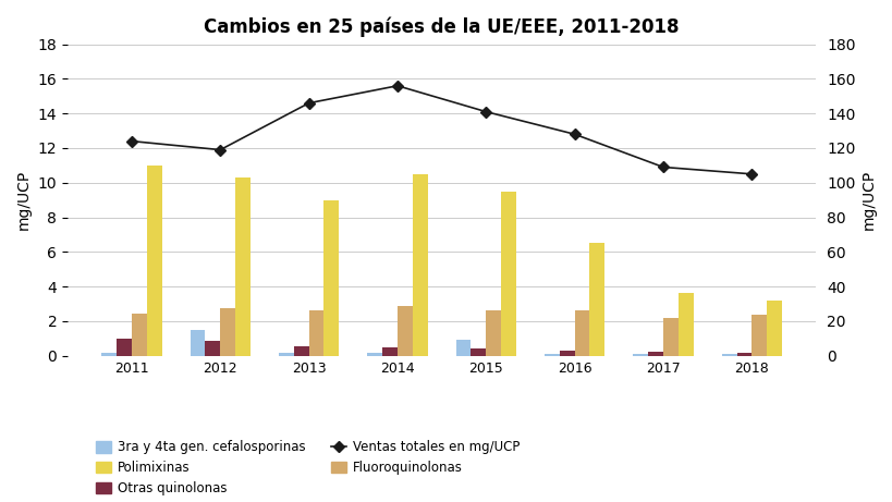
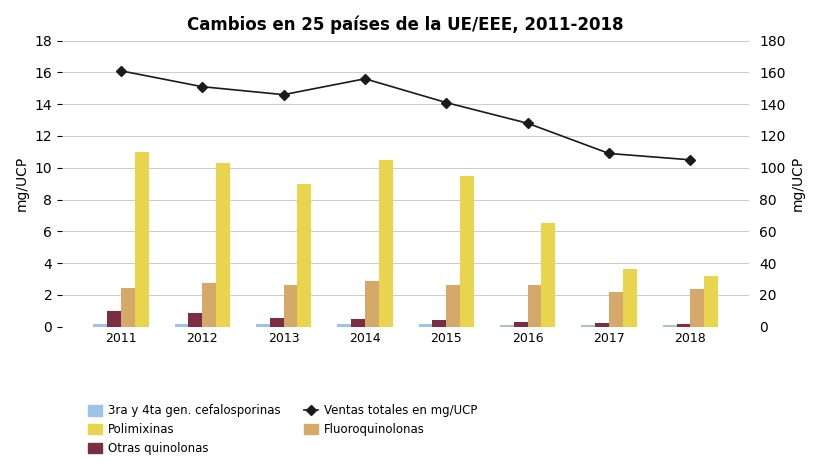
Ventas totales en mg/UCP/2011: 124 -> 161
3ra y 4ta gen. cefalosporinas/2012: 1.5 -> 0.1
Ventas totales en mg/UCP/2012: 119 -> 151
3ra y 4ta gen. cefalosporinas/2015: 0.9 -> 0.1
